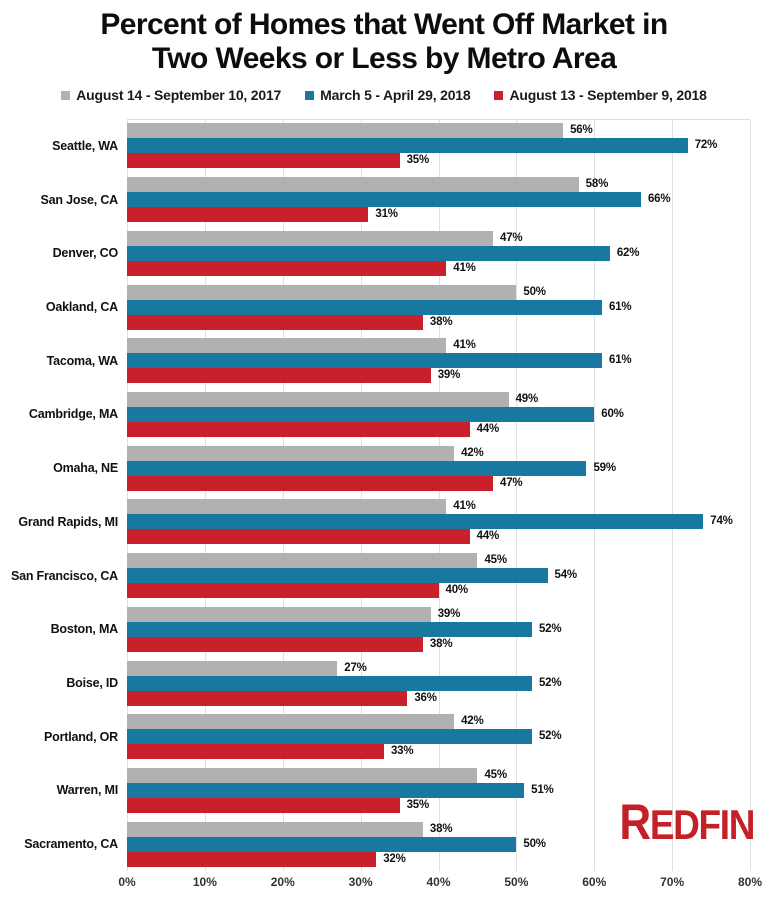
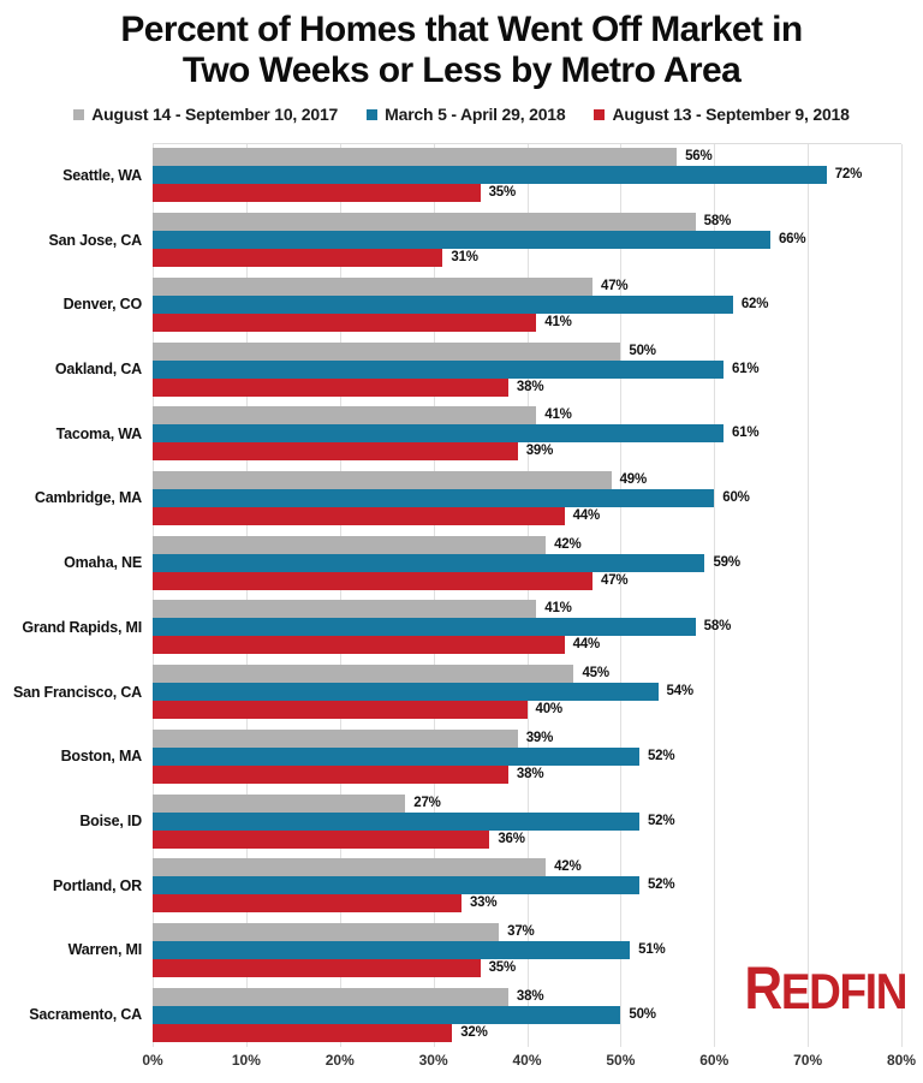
March 5 - April 29, 2018/Grand Rapids, MI: 74% -> 58%
August 14 - September 10, 2017/Warren, MI: 45% -> 37%
